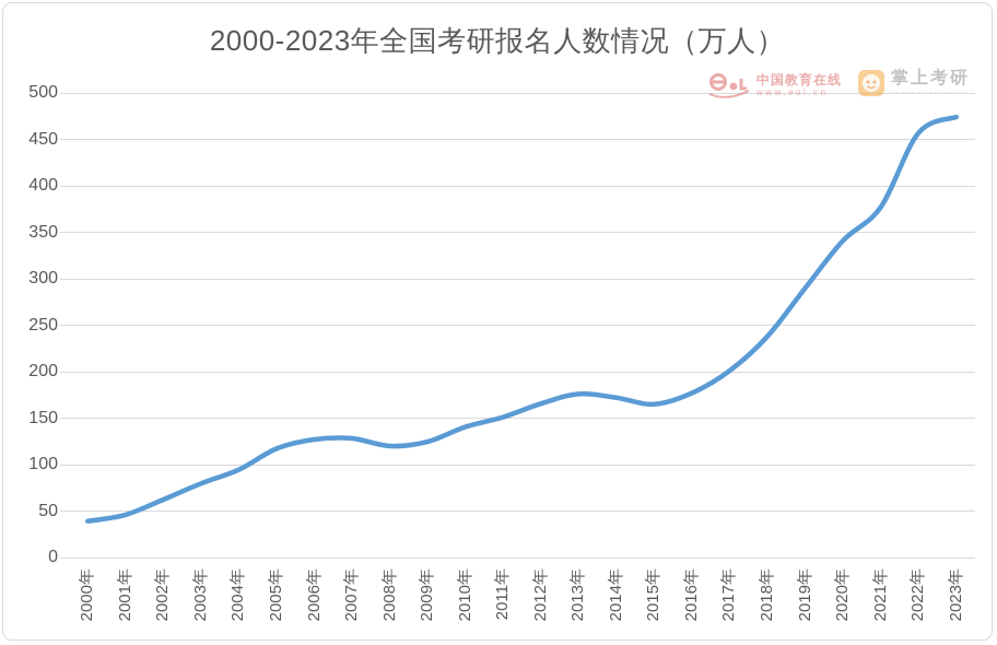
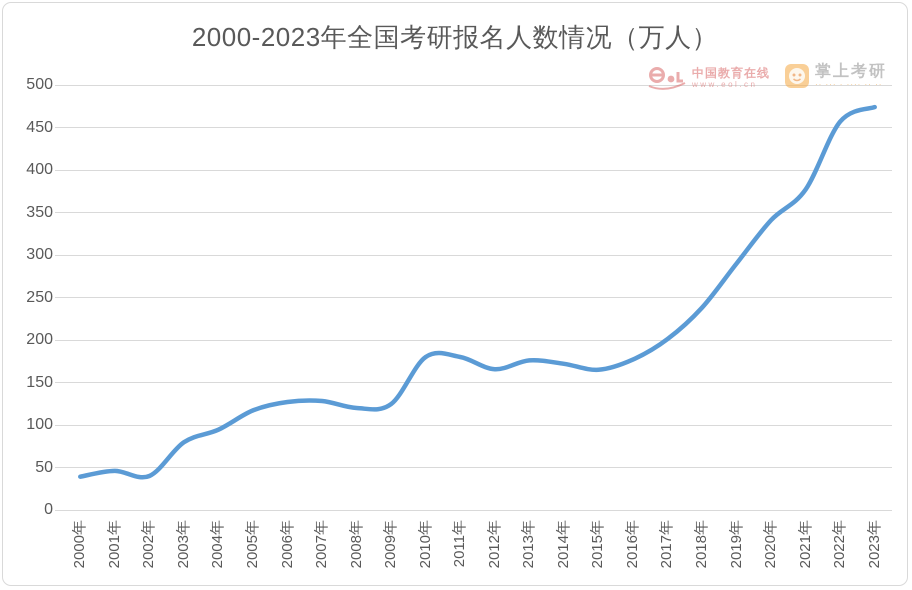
2002年: 60 -> 40
2010年: 140 -> 180
2011年: 150 -> 180
